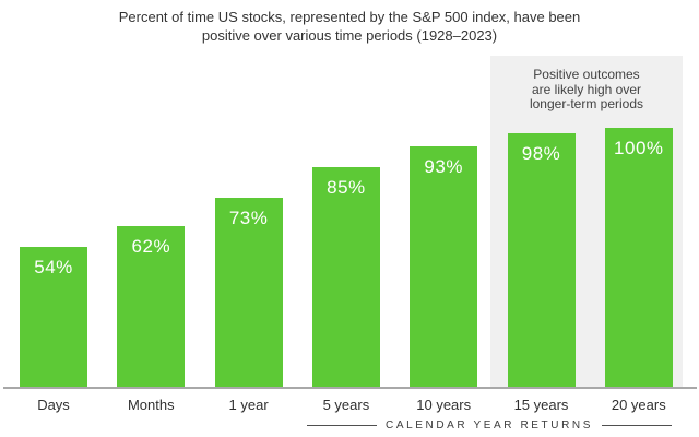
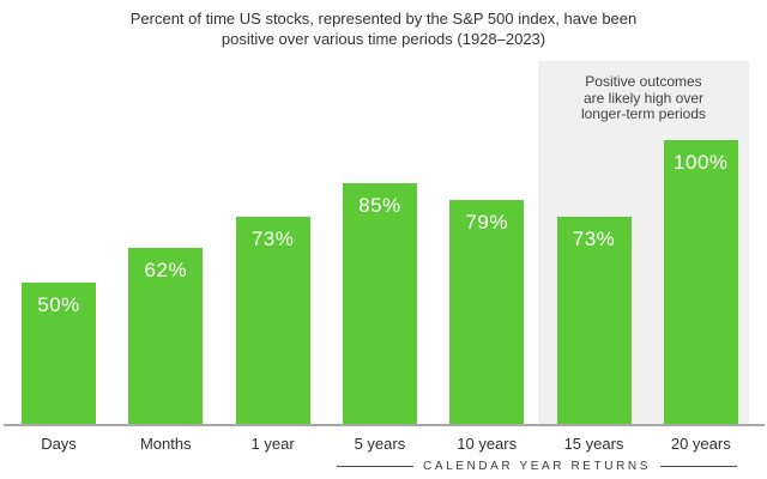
Days: 54% -> 50%
10 years: 93% -> 79%
15 years: 98% -> 73%
